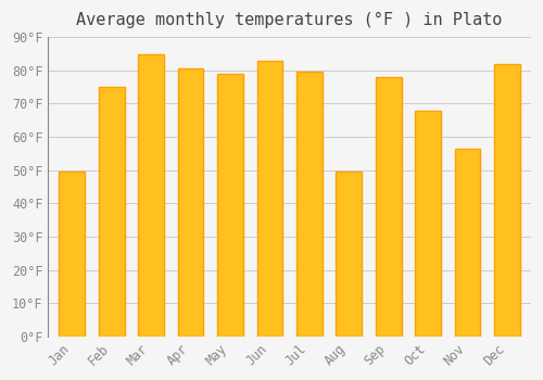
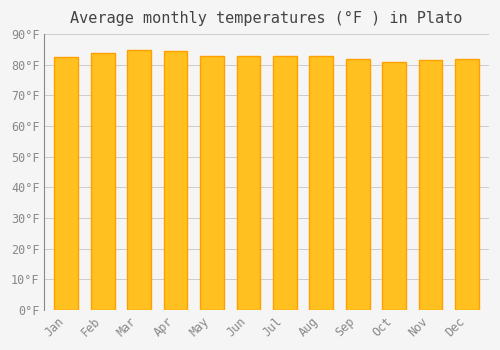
Jan: 49.5°F -> 82.5°F
Feb: 75.0°F -> 84.0°F
Apr: 80.5°F -> 84.5°F
May: 79.0°F -> 83.0°F
Jul: 79.5°F -> 83.0°F
Aug: 49.5°F -> 83.0°F
Sep: 78.0°F -> 82.0°F
Oct: 68.0°F -> 81.0°F
Nov: 56.5°F -> 81.5°F
